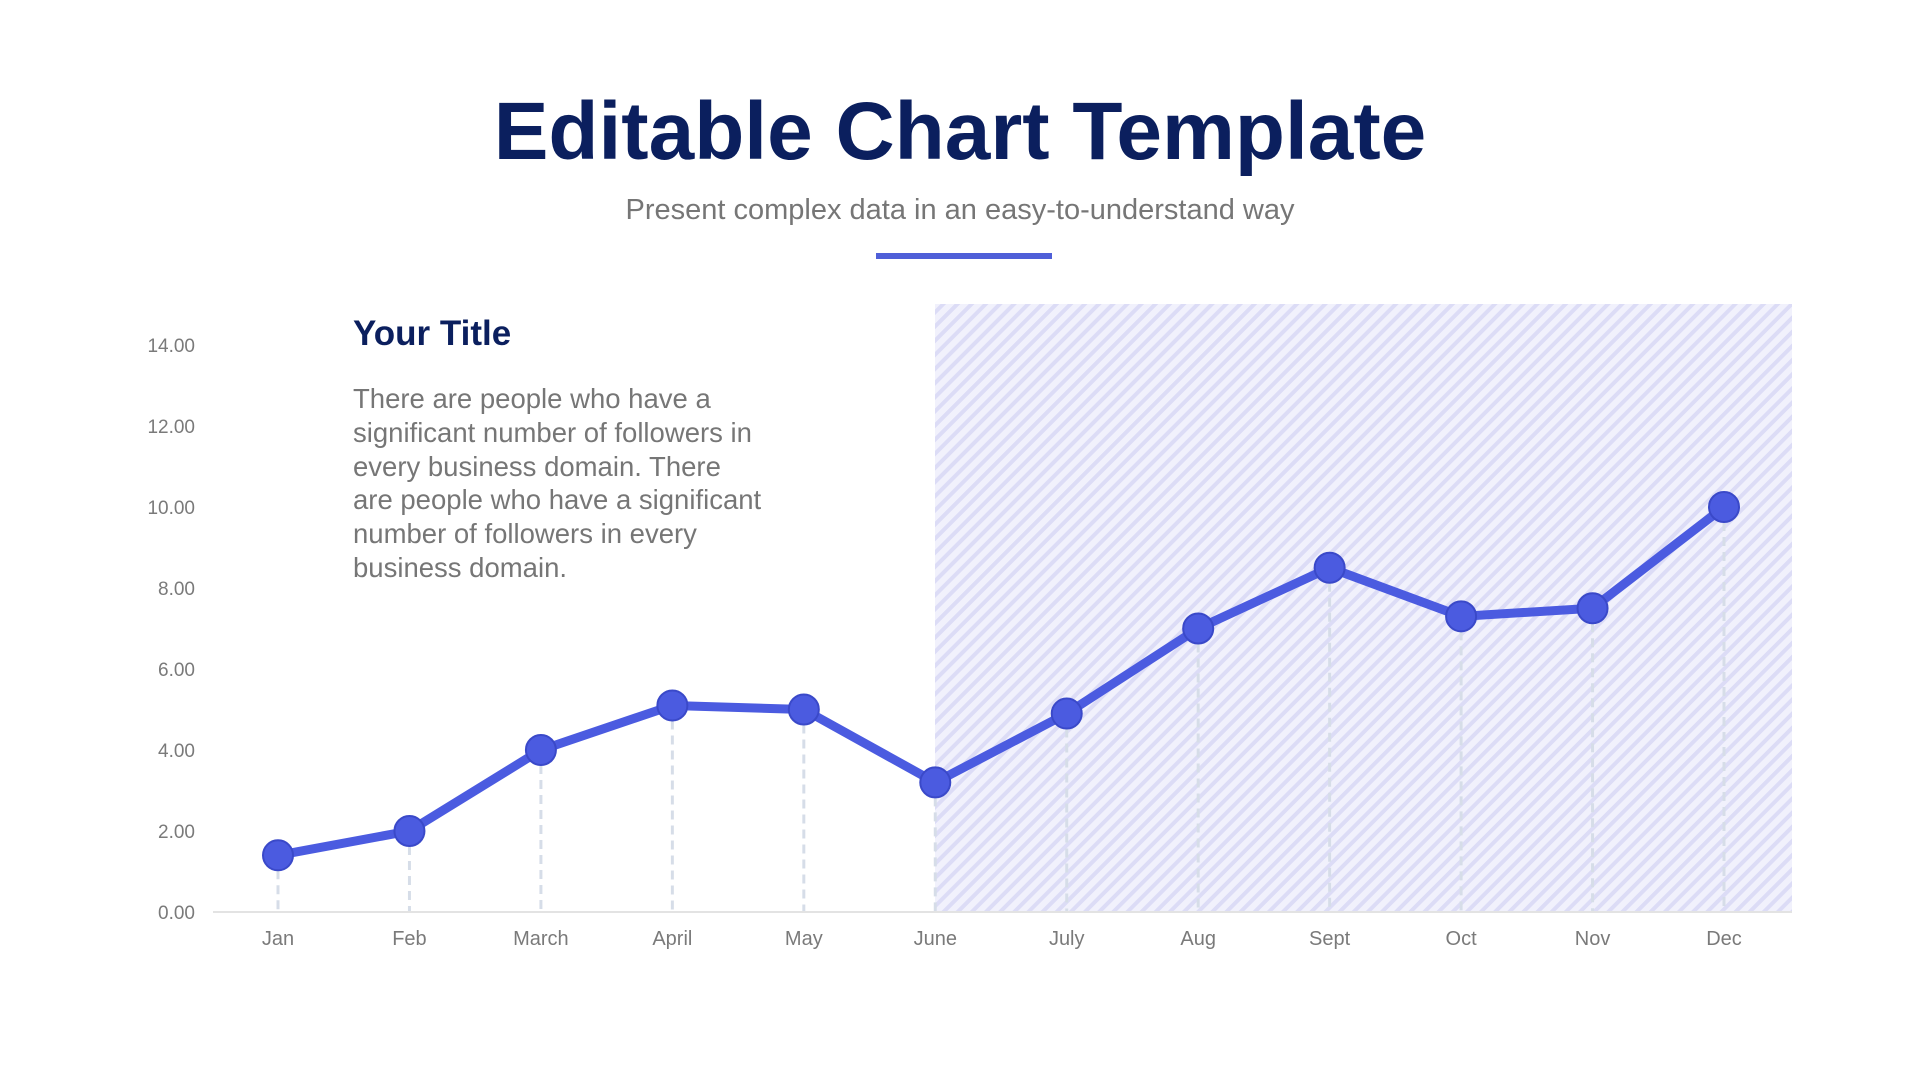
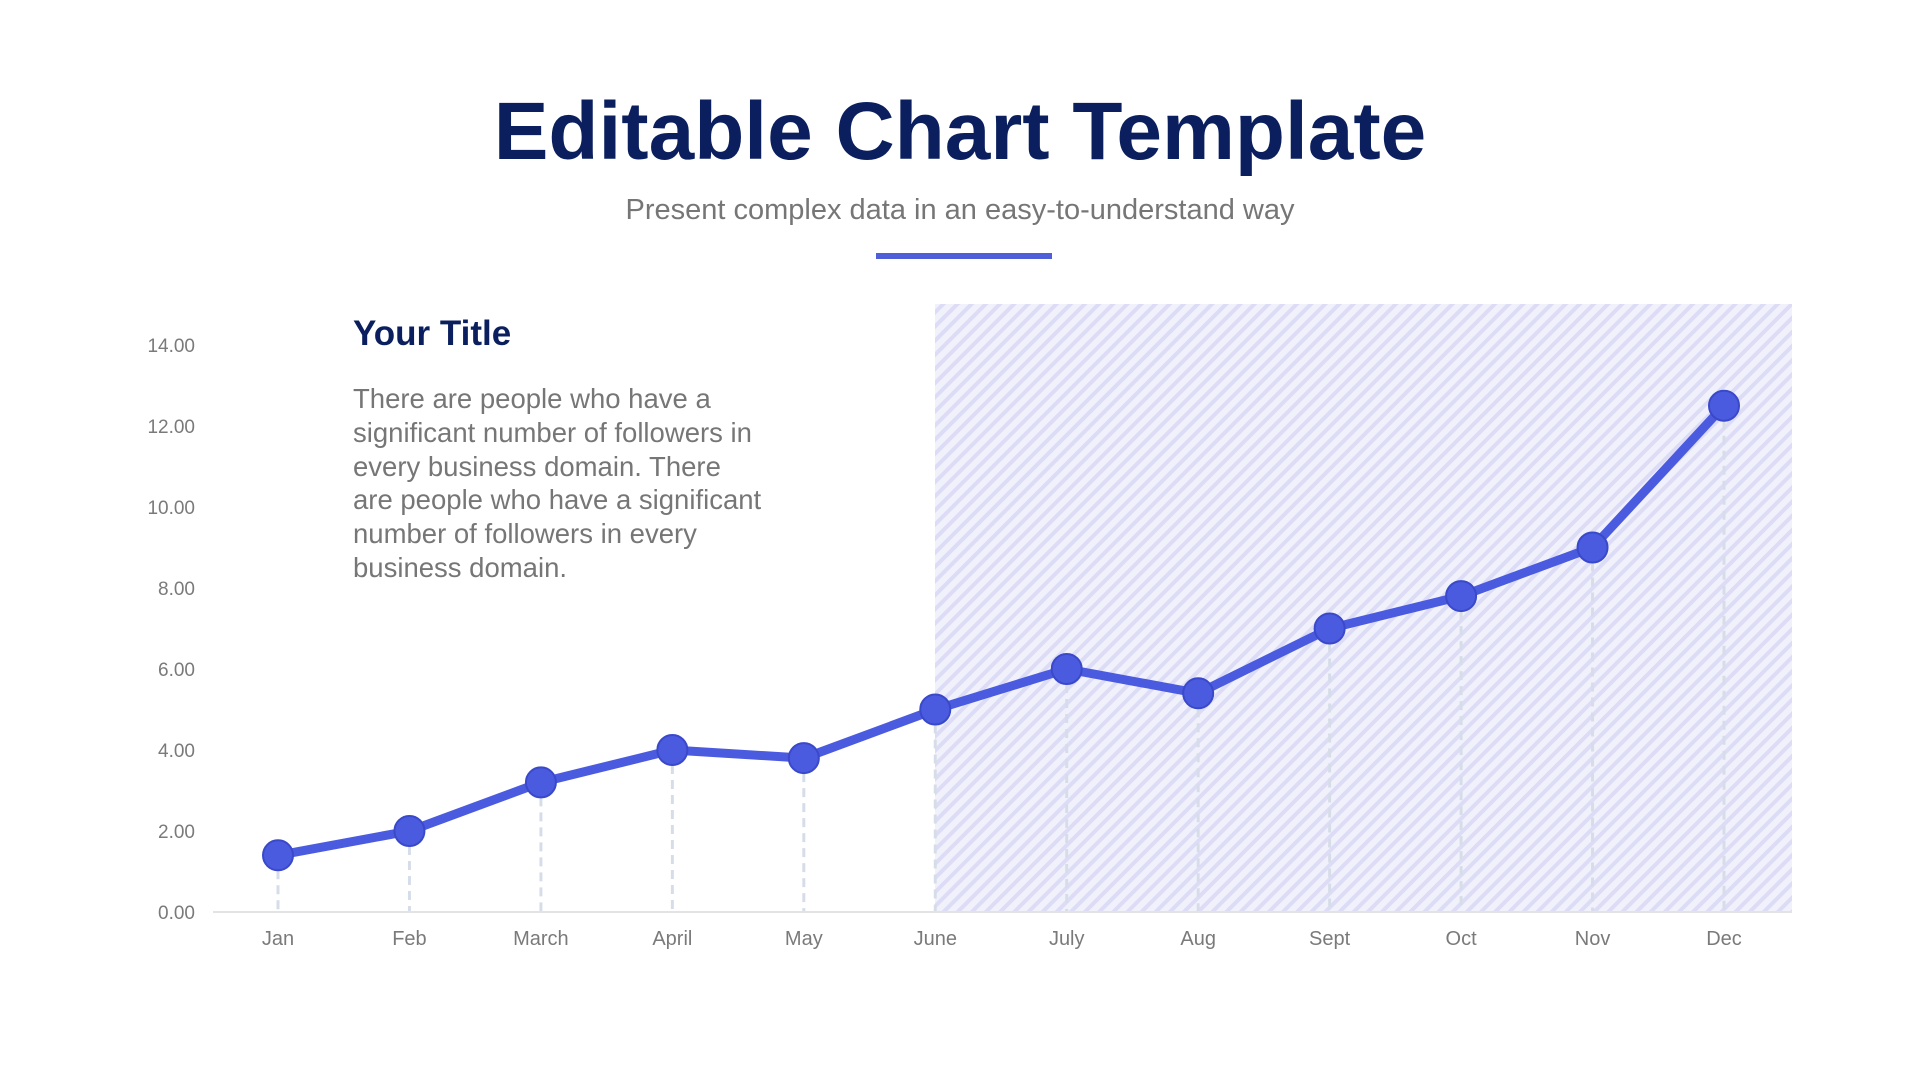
March: 4.0 -> 3.2
April: 5.1 -> 4.0
May: 5.0 -> 3.8
June: 3.2 -> 5.0
July: 4.9 -> 6.0
Aug: 7.0 -> 5.4
Sept: 8.5 -> 7.0
Oct: 7.3 -> 7.8
Nov: 7.5 -> 9.0
Dec: 10.0 -> 12.5
